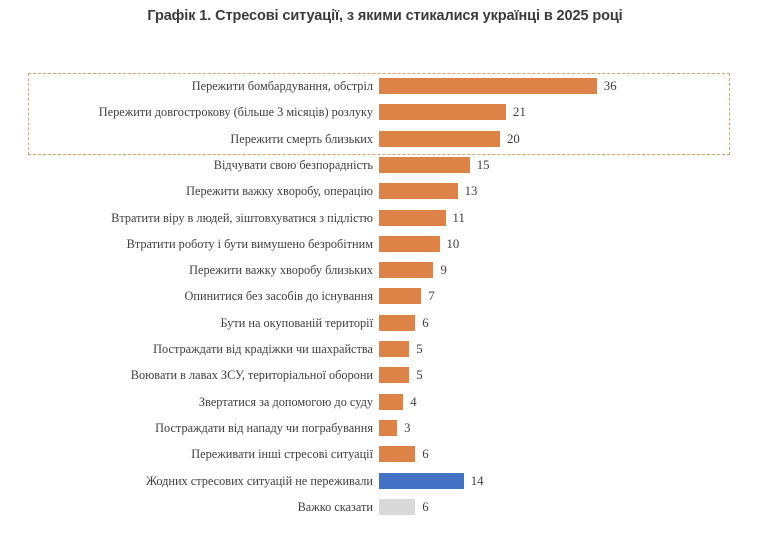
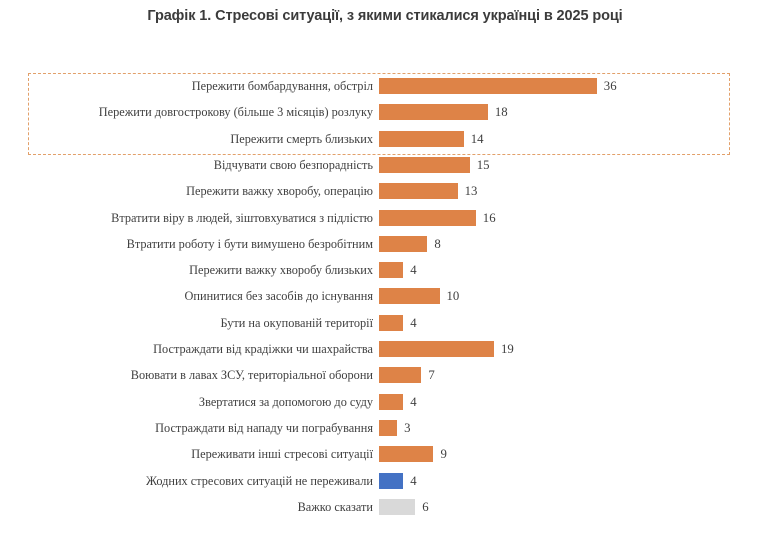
Пережити довгострокову (більше 3 місяців) розлуку: 21 -> 18
Пережити смерть близьких: 20 -> 14
Втратити віру в людей, зіштовхуватися з підлістю: 11 -> 16
Втратити роботу і бути вимушено безробітним: 10 -> 8
Пережити важку хворобу близьких: 9 -> 4
Опинитися без засобів до існування: 7 -> 10
Бути на окупованій території: 6 -> 4
Постраждати від крадіжки чи шахрайства: 5 -> 19
Воювати в лавах ЗСУ, територіальної оборони: 5 -> 7
Переживати інші стресові ситуації: 6 -> 9
Жодних стресових ситуацій не переживали: 14 -> 4
